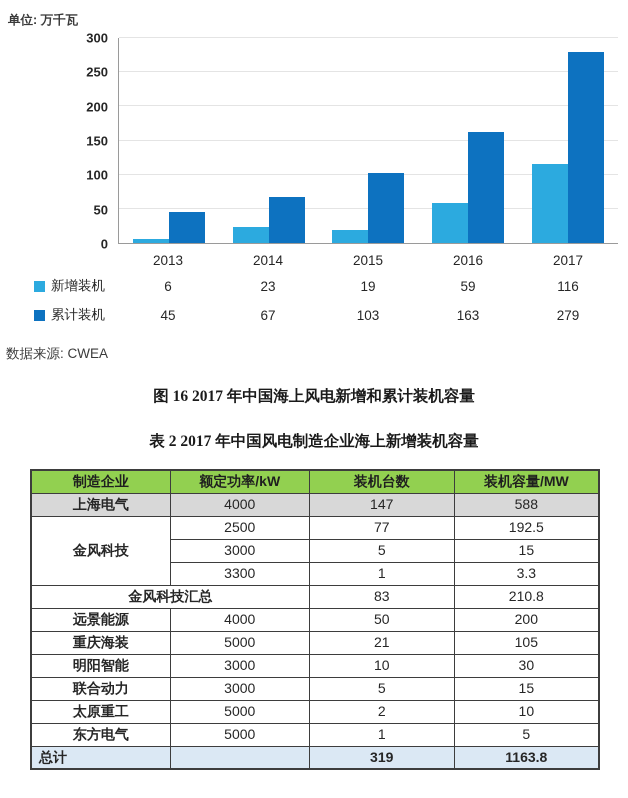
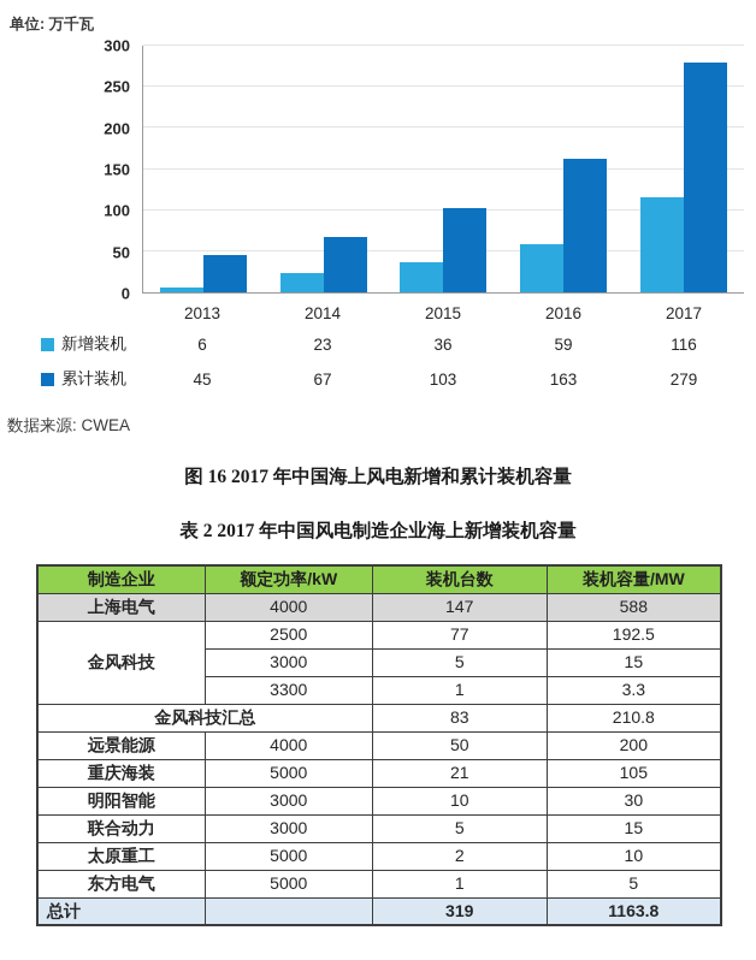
新增装机/2015: 19 -> 36
